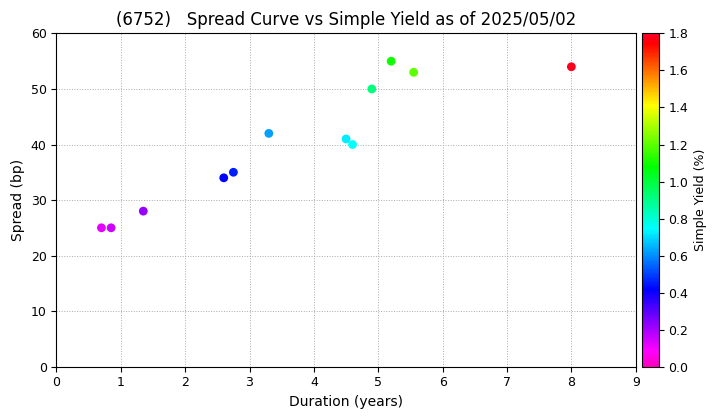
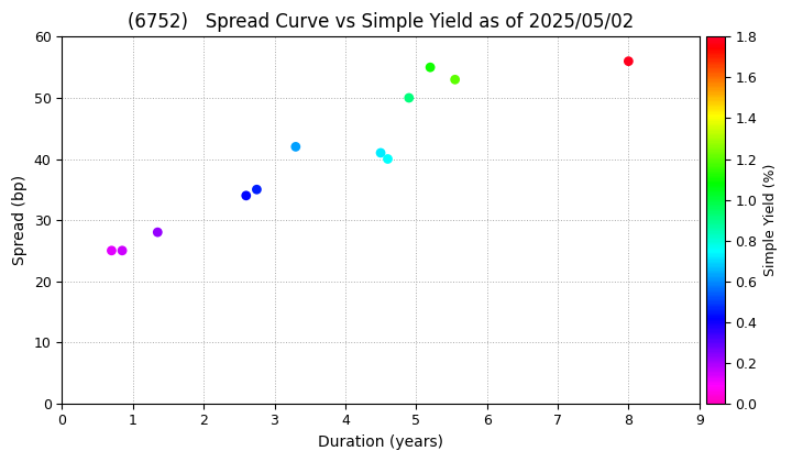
8: 54 -> 56
